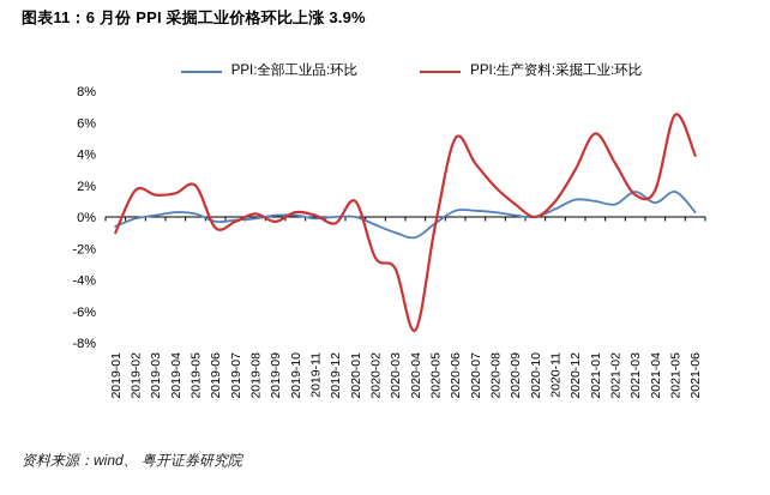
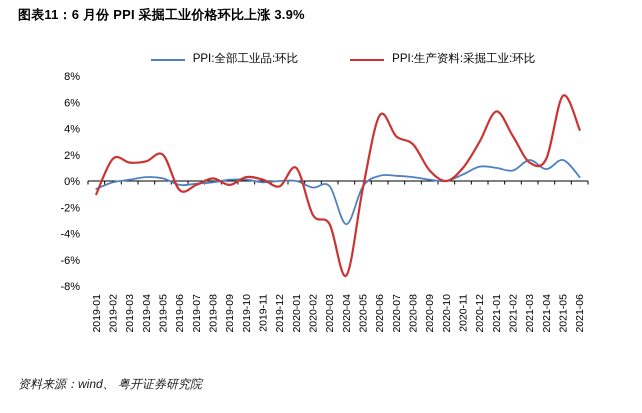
PPI:全部工业品:环比/2020-03: -1.0% -> -0.4%
PPI:全部工业品:环比/2020-04: -1.3% -> -3.3%
PPI:生产资料:采掘工业:环比/2020-08: 1.9% -> 2.8%
